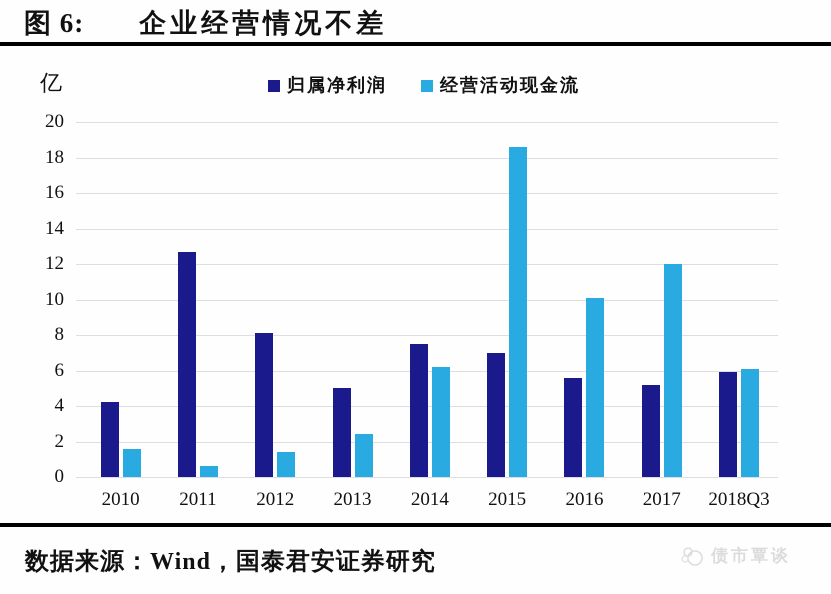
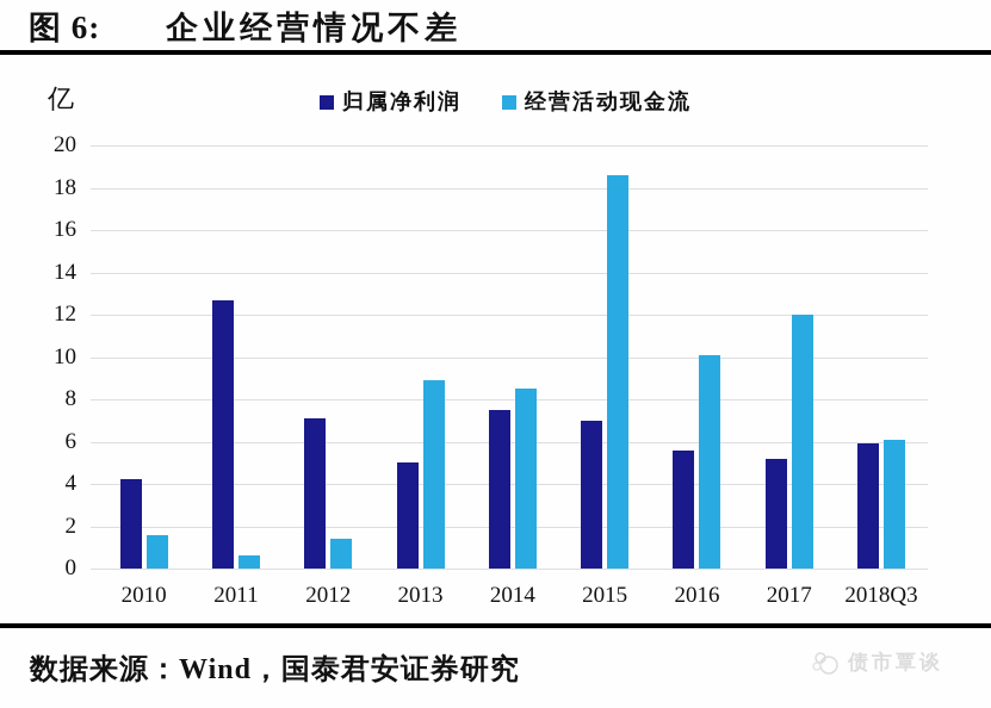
归属净利润/2012: 8.1 -> 7.1
经营活动现金流/2013: 2.4 -> 8.9
经营活动现金流/2014: 6.2 -> 8.5
